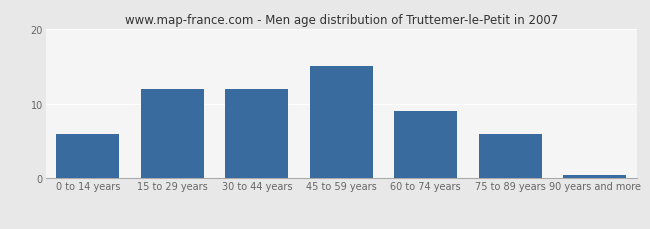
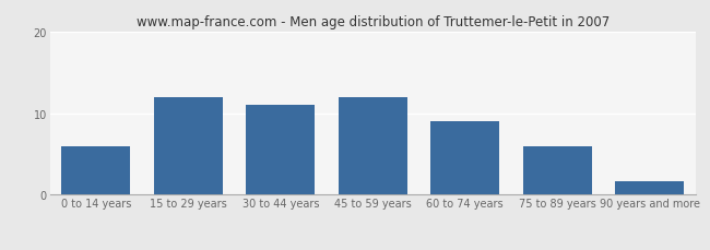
30 to 44 years: 12.0 -> 11.0
45 to 59 years: 15.0 -> 12.0
90 years and more: 0.5 -> 1.6
